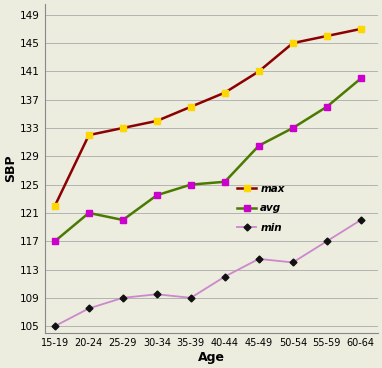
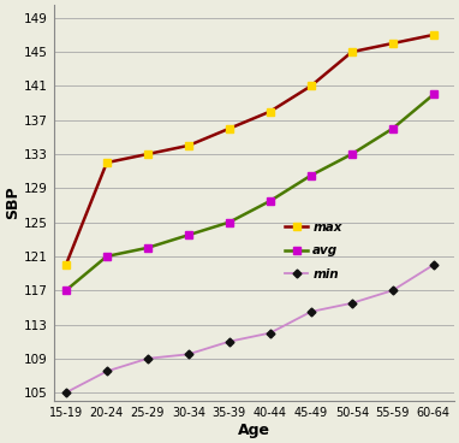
max/15-19: 122 -> 120
avg/25-29: 120.0 -> 122.0
min/35-39: 109.0 -> 111.0
avg/40-44: 125.4 -> 127.5
min/50-54: 114.0 -> 115.5
